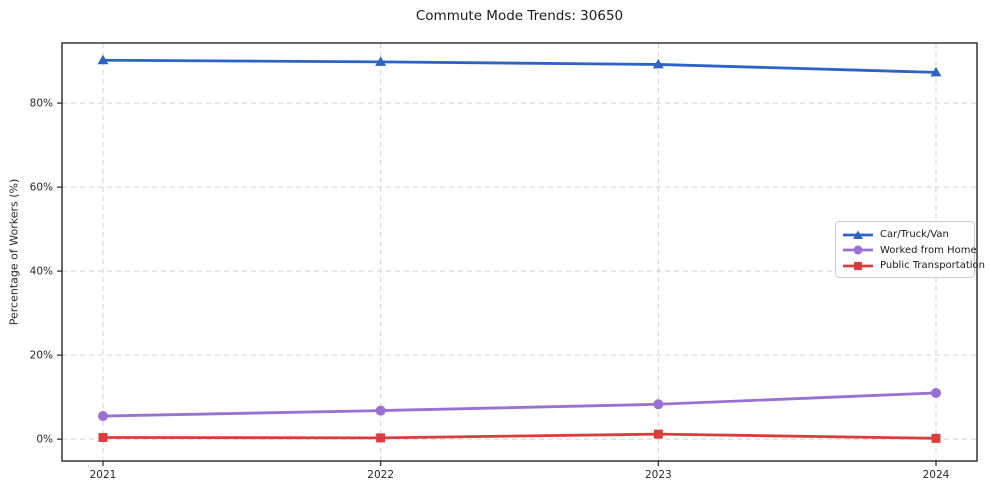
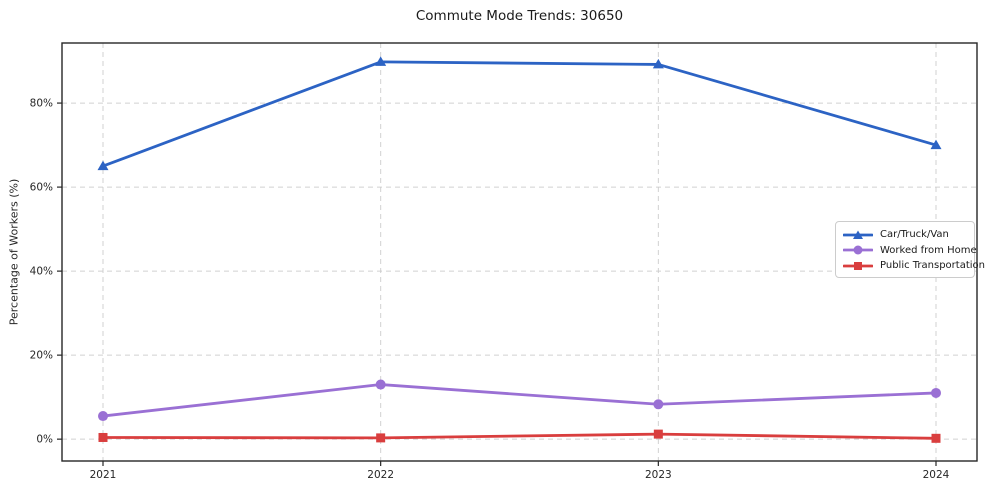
Car/Truck/Van/2021: 90% -> 65%
Worked from Home/2022: 7% -> 13%
Car/Truck/Van/2024: 87% -> 70%
